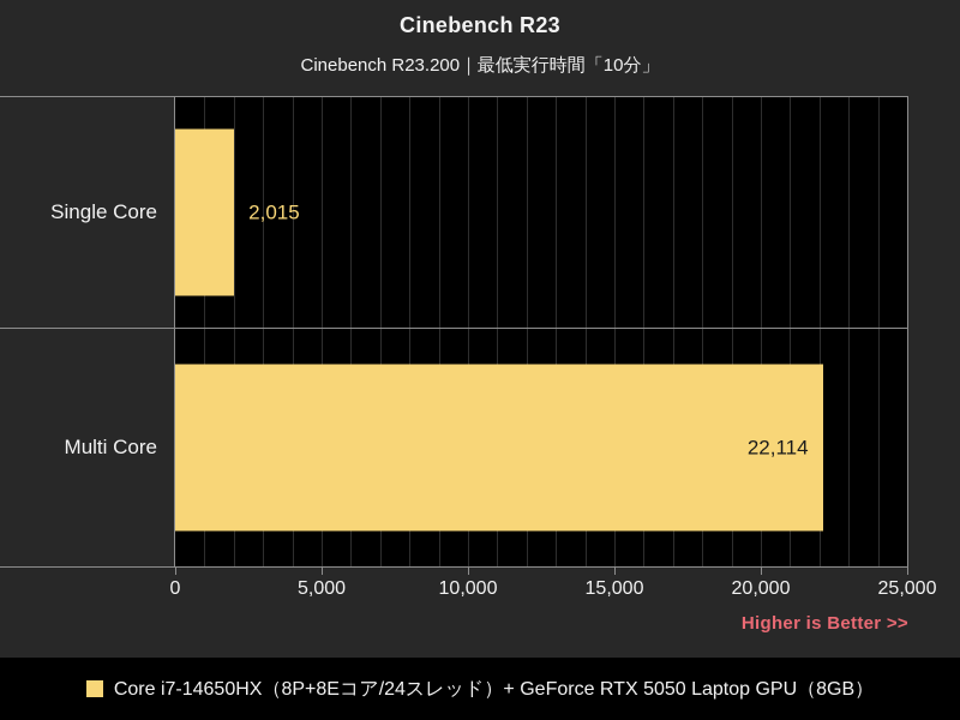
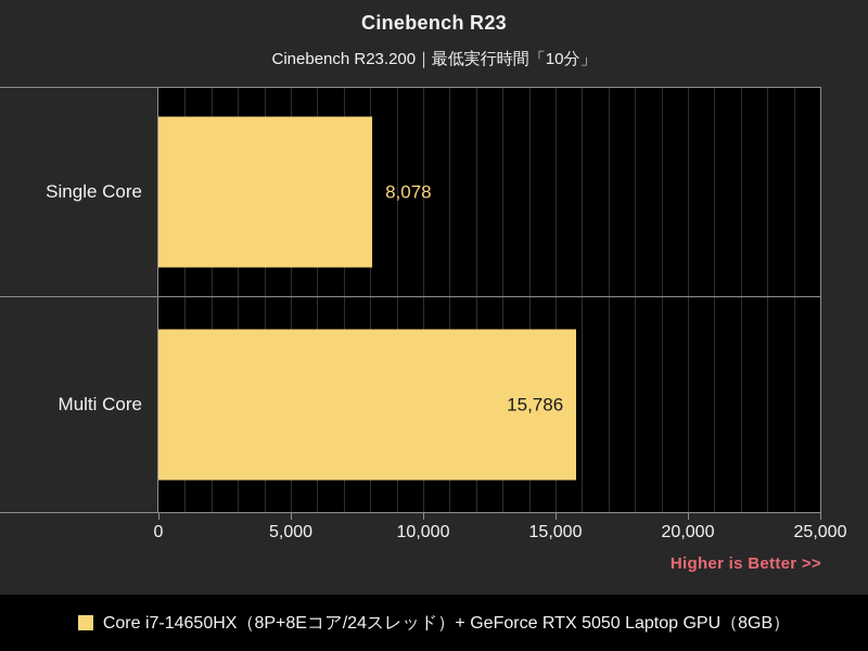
Single Core: 2,015 -> 8,078
Multi Core: 22,114 -> 15,786
